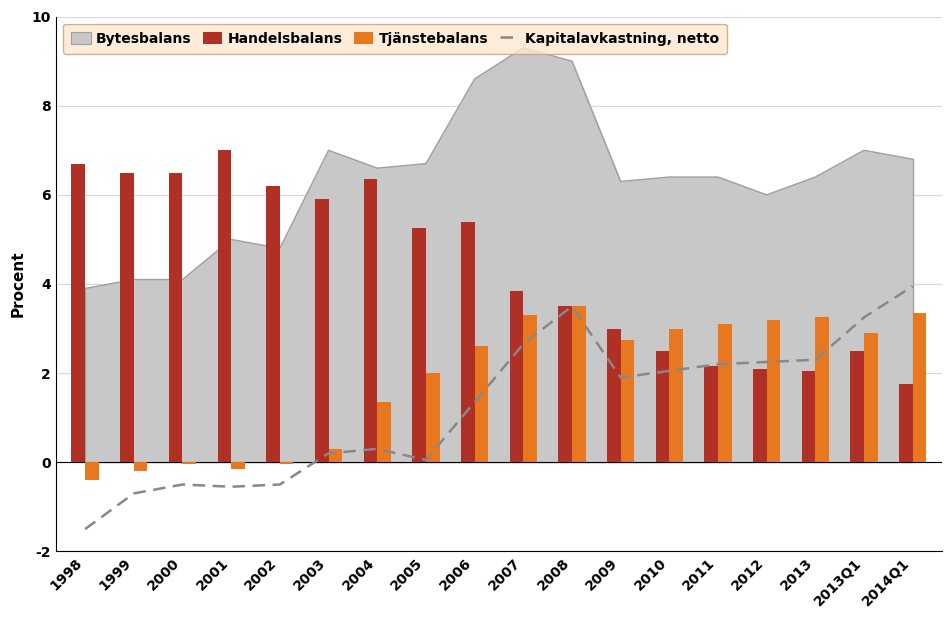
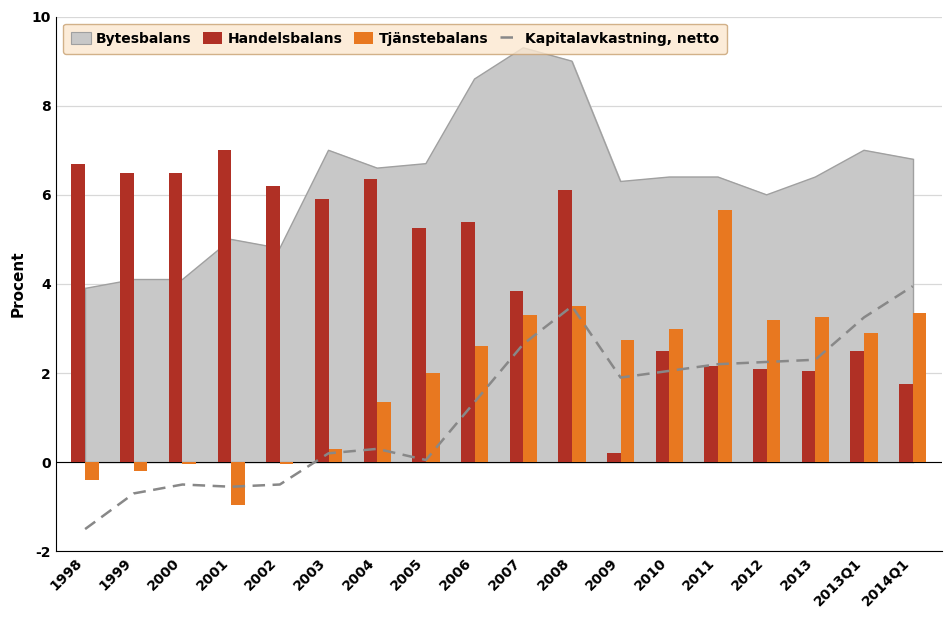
Tjänstebalans/2001: -0.15 -> -0.95
Handelsbalans/2008: 3.50 -> 6.10
Handelsbalans/2009: 3.00 -> 0.20
Tjänstebalans/2011: 3.10 -> 5.65
